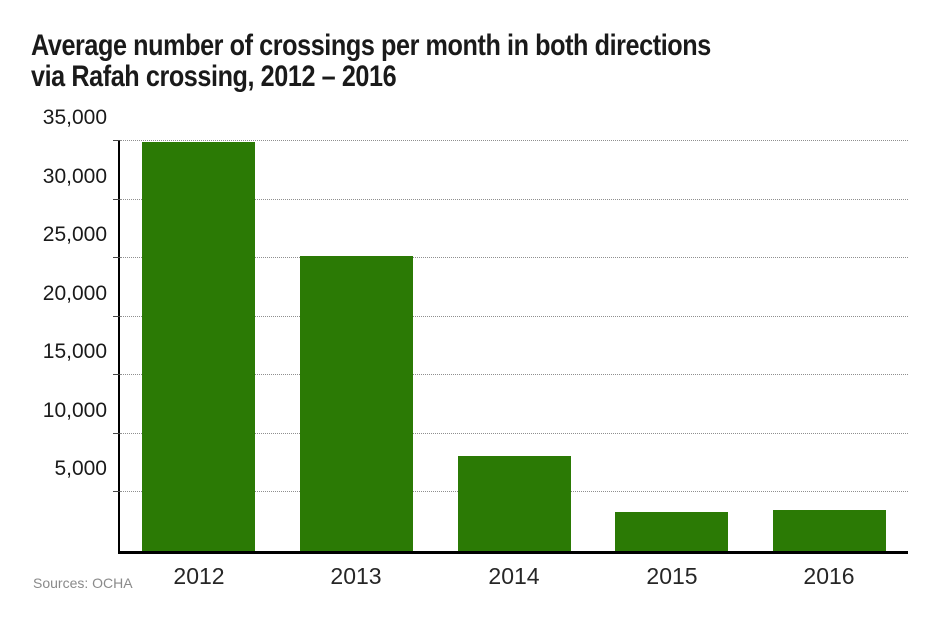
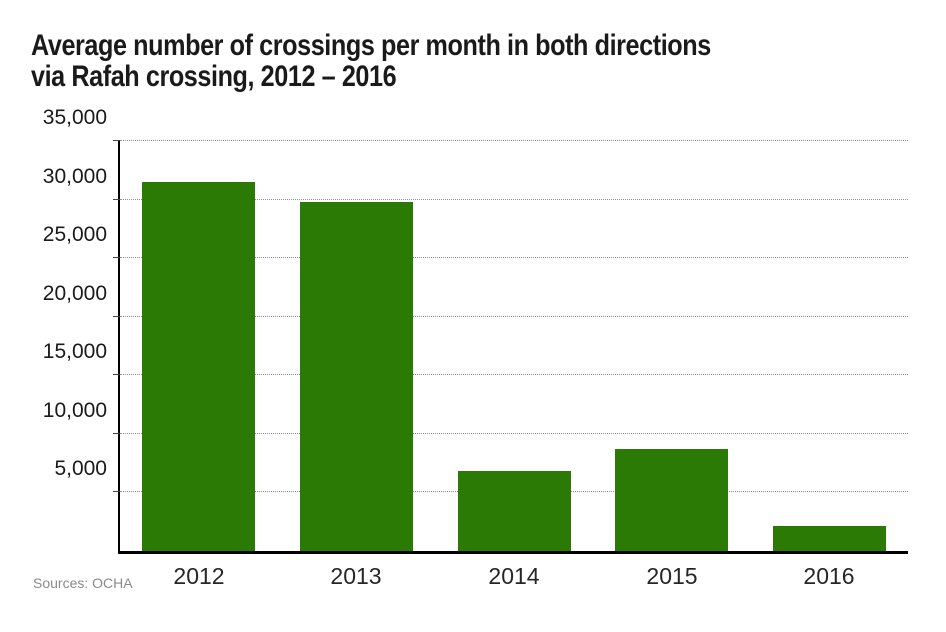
2012: 34900 -> 31500
2013: 25200 -> 29800
2014: 8100 -> 6800
2015: 3300 -> 8700
2016: 3500 -> 2100
